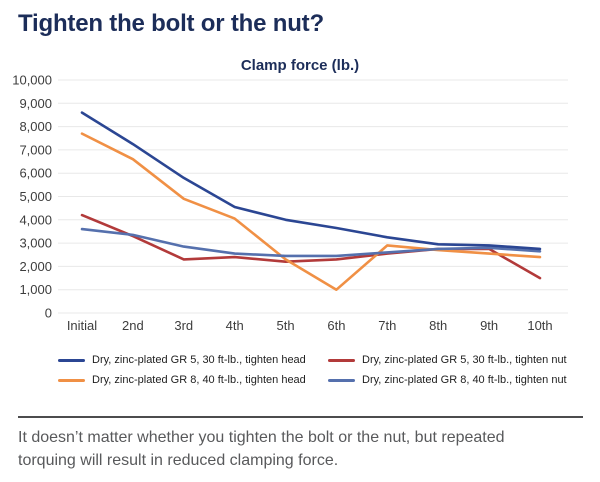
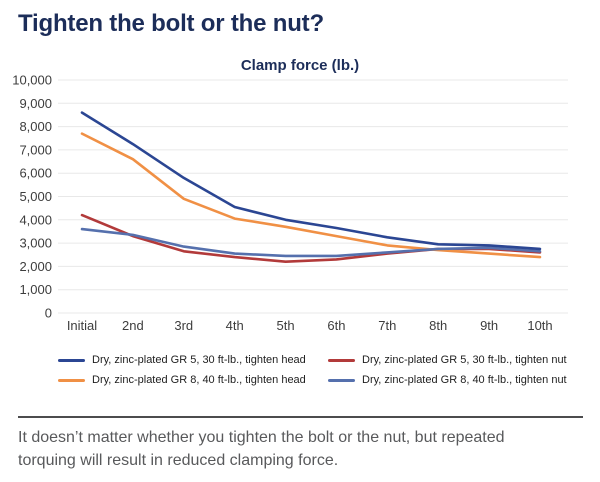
Dry, zinc-plated GR 5, 30 ft-lb., tighten nut/3rd: 2300 -> 2600
Dry, zinc-plated GR 8, 40 ft-lb., tighten head/5th: 2300 -> 3700
Dry, zinc-plated GR 8, 40 ft-lb., tighten head/6th: 1000 -> 3300
Dry, zinc-plated GR 5, 30 ft-lb., tighten nut/10th: 1500 -> 2600
